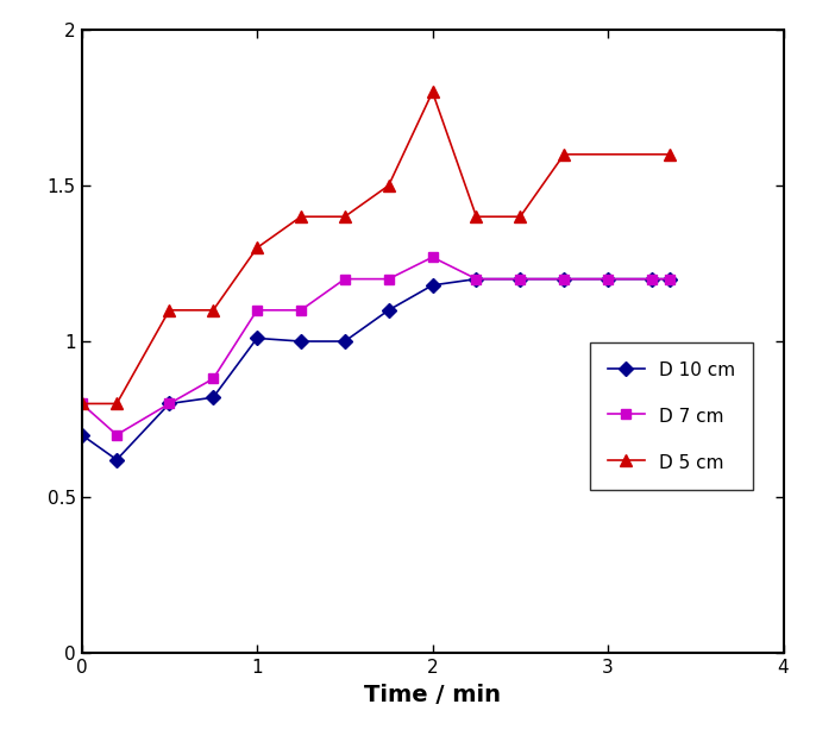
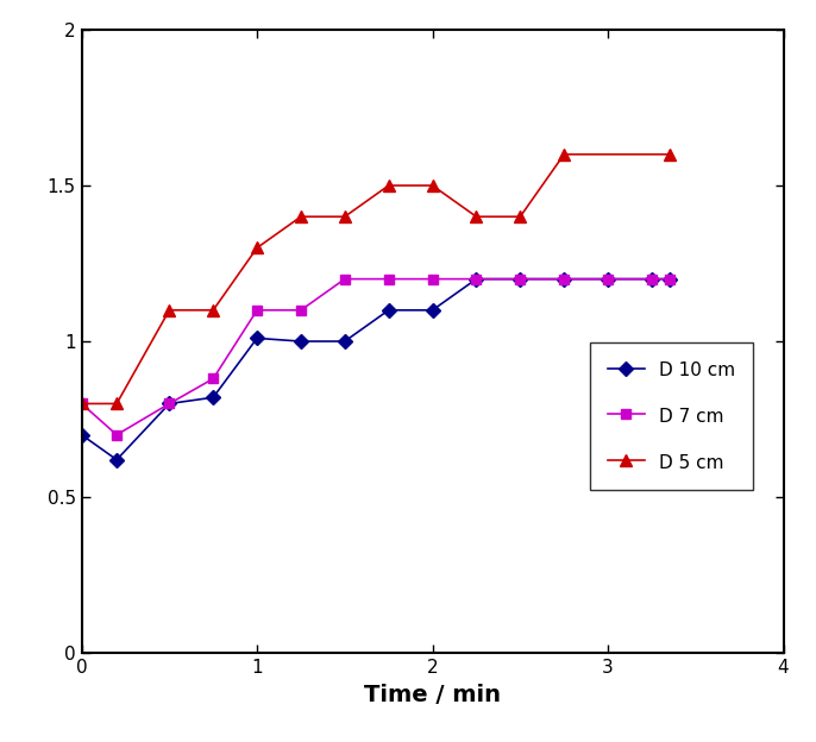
D 10 cm/2: 1.18 -> 1.10
D 7 cm/2: 1.27 -> 1.20
D 5 cm/2: 1.8 -> 1.5
